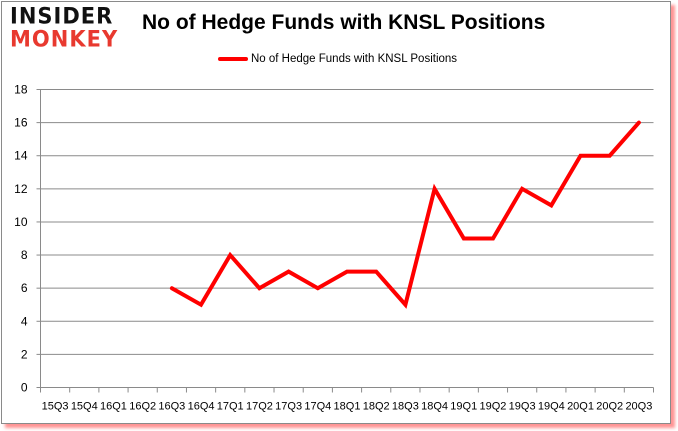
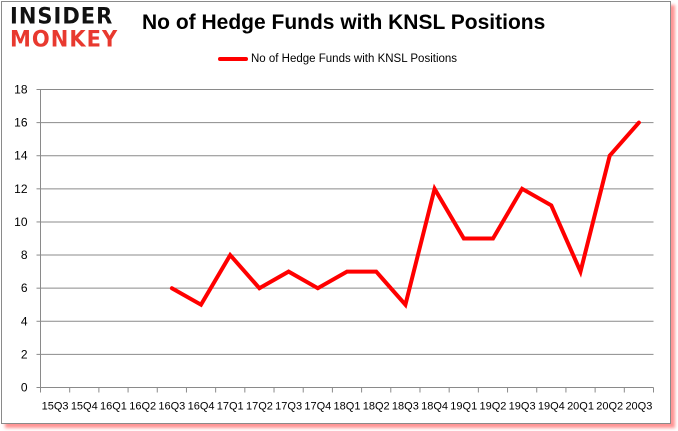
20Q1: 14 -> 7
